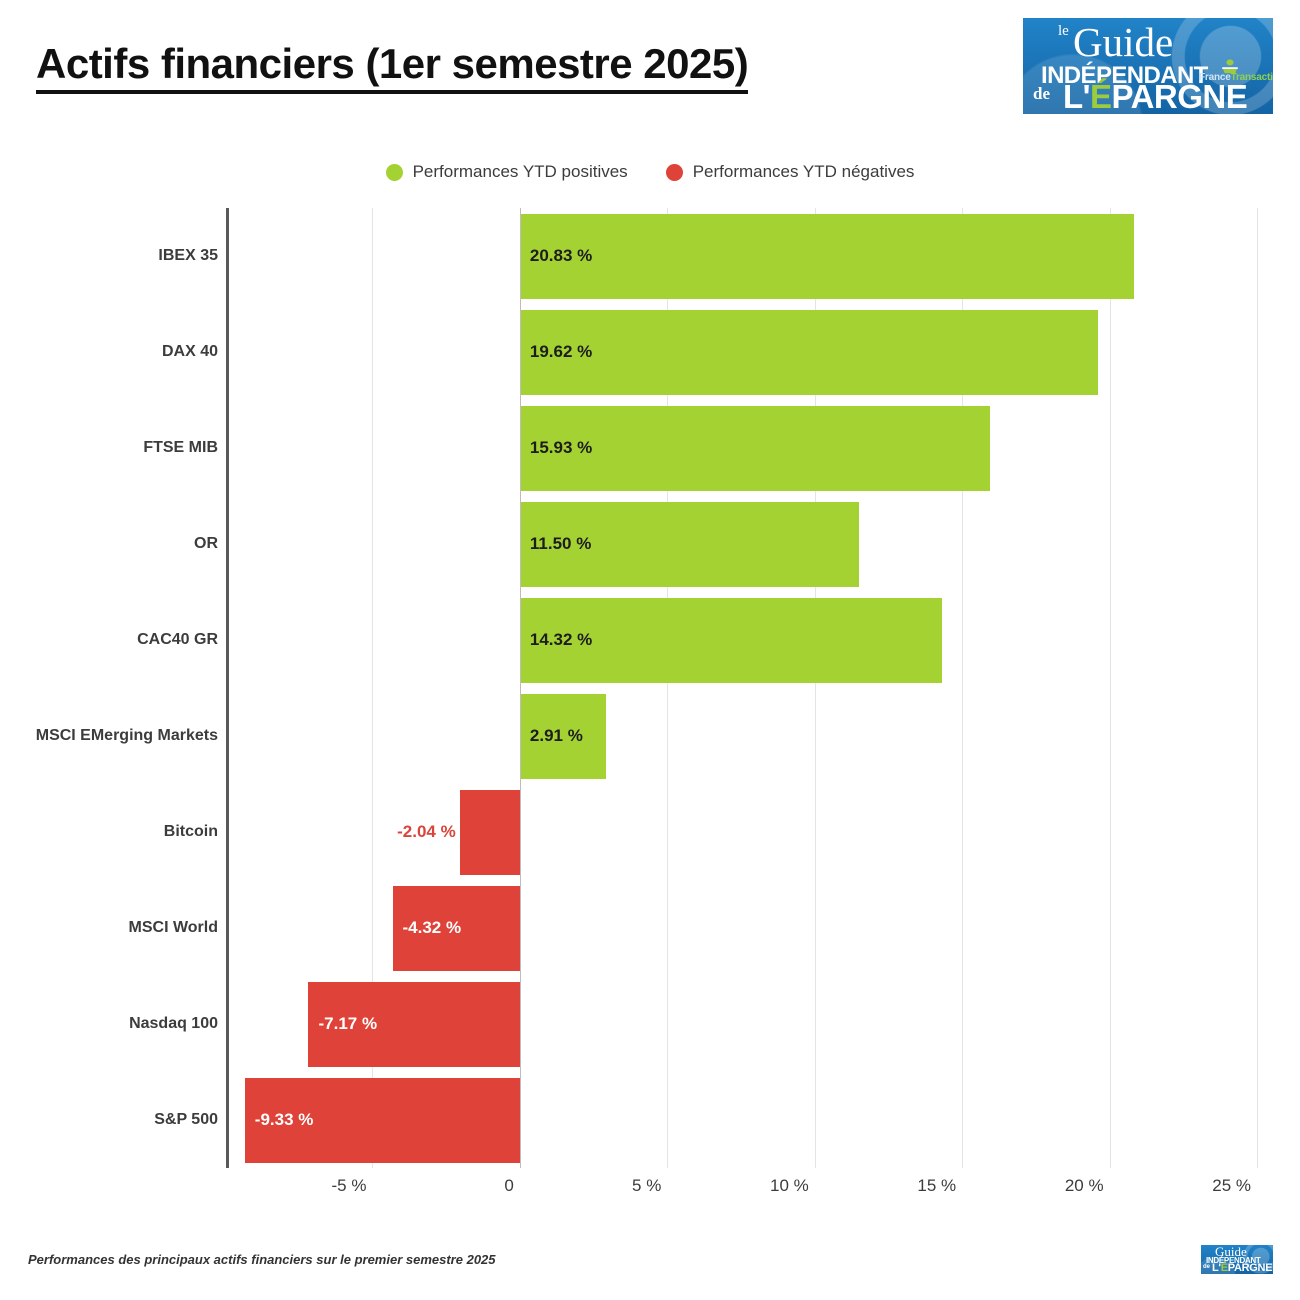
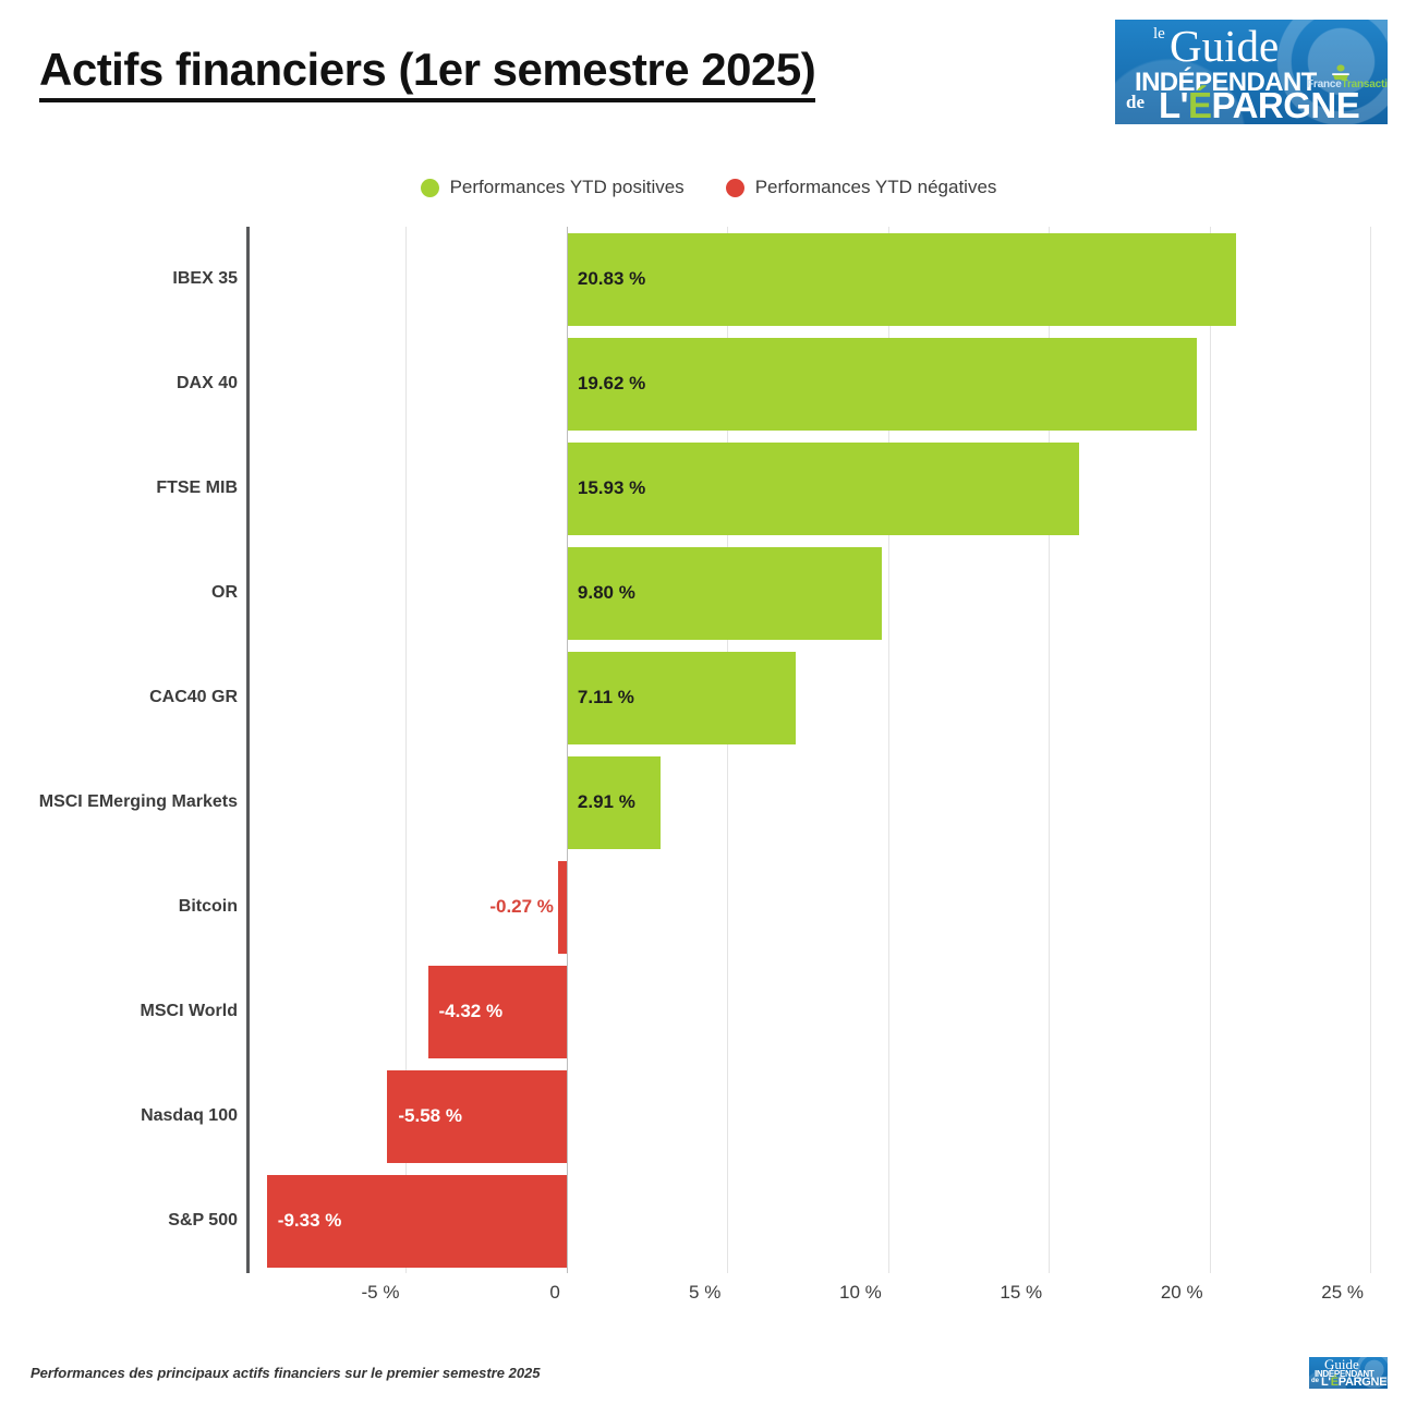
OR: 11.50 -> 9.80
CAC40 GR: 14.32 -> 7.11
Bitcoin: -2.04 -> -0.27
Nasdaq 100: -7.17 -> -5.58
